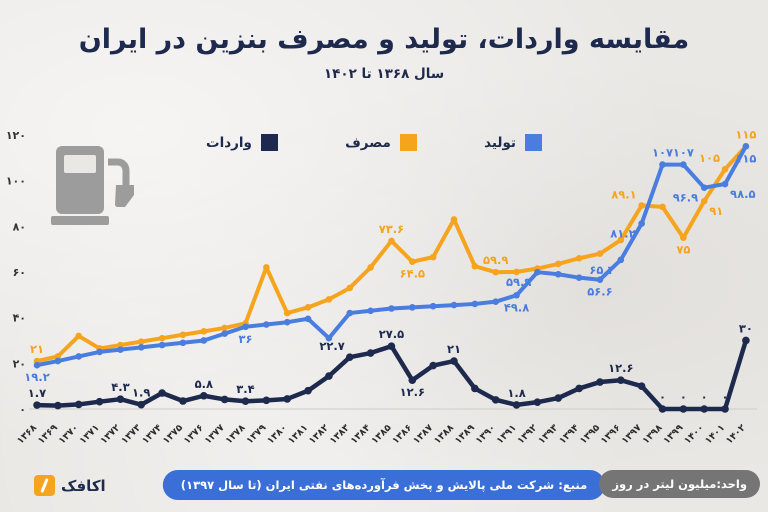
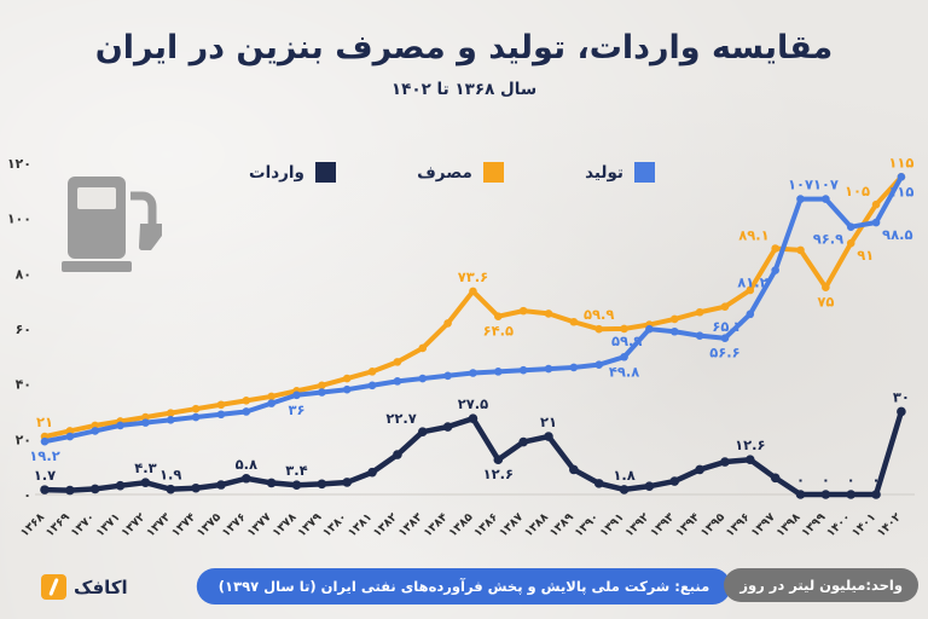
مصرف/۱۳۷۰: 32 -> 25
واردات/۱۳۷۴: 7 -> 2
مصرف/۱۳۷۹: 62 -> 40
تولید/۱۳۸۲: 31 -> 41
مصرف/۱۳۸۸: 83 -> 66
واردات/۱۳۹۷: 10 -> 6
